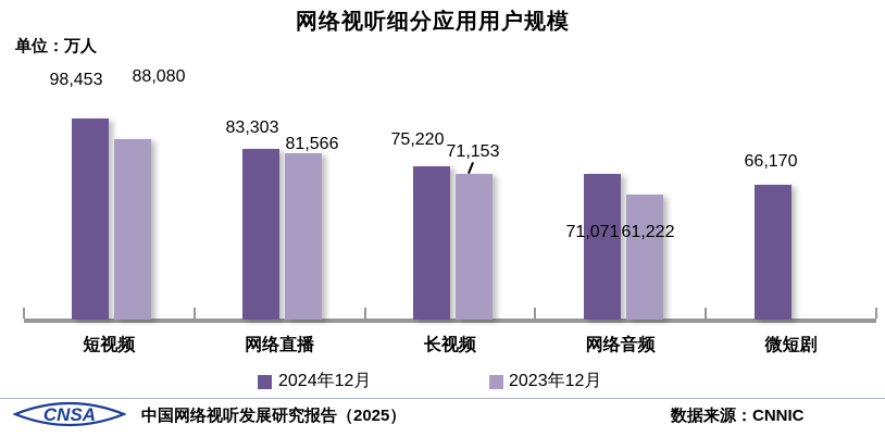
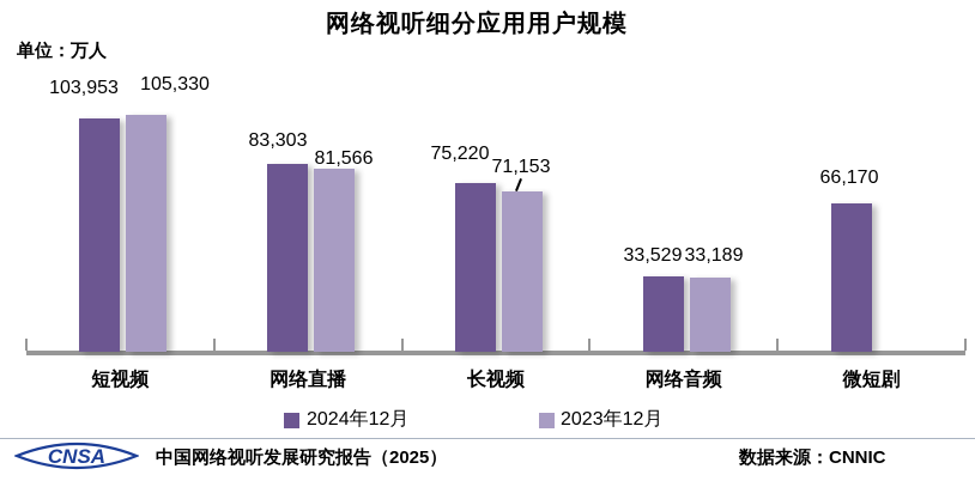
2024年12月/短视频: 98,453 -> 103,953
2023年12月/短视频: 88,080 -> 105,330
2024年12月/网络音频: 71,071 -> 33,529
2023年12月/网络音频: 61,222 -> 33,189
